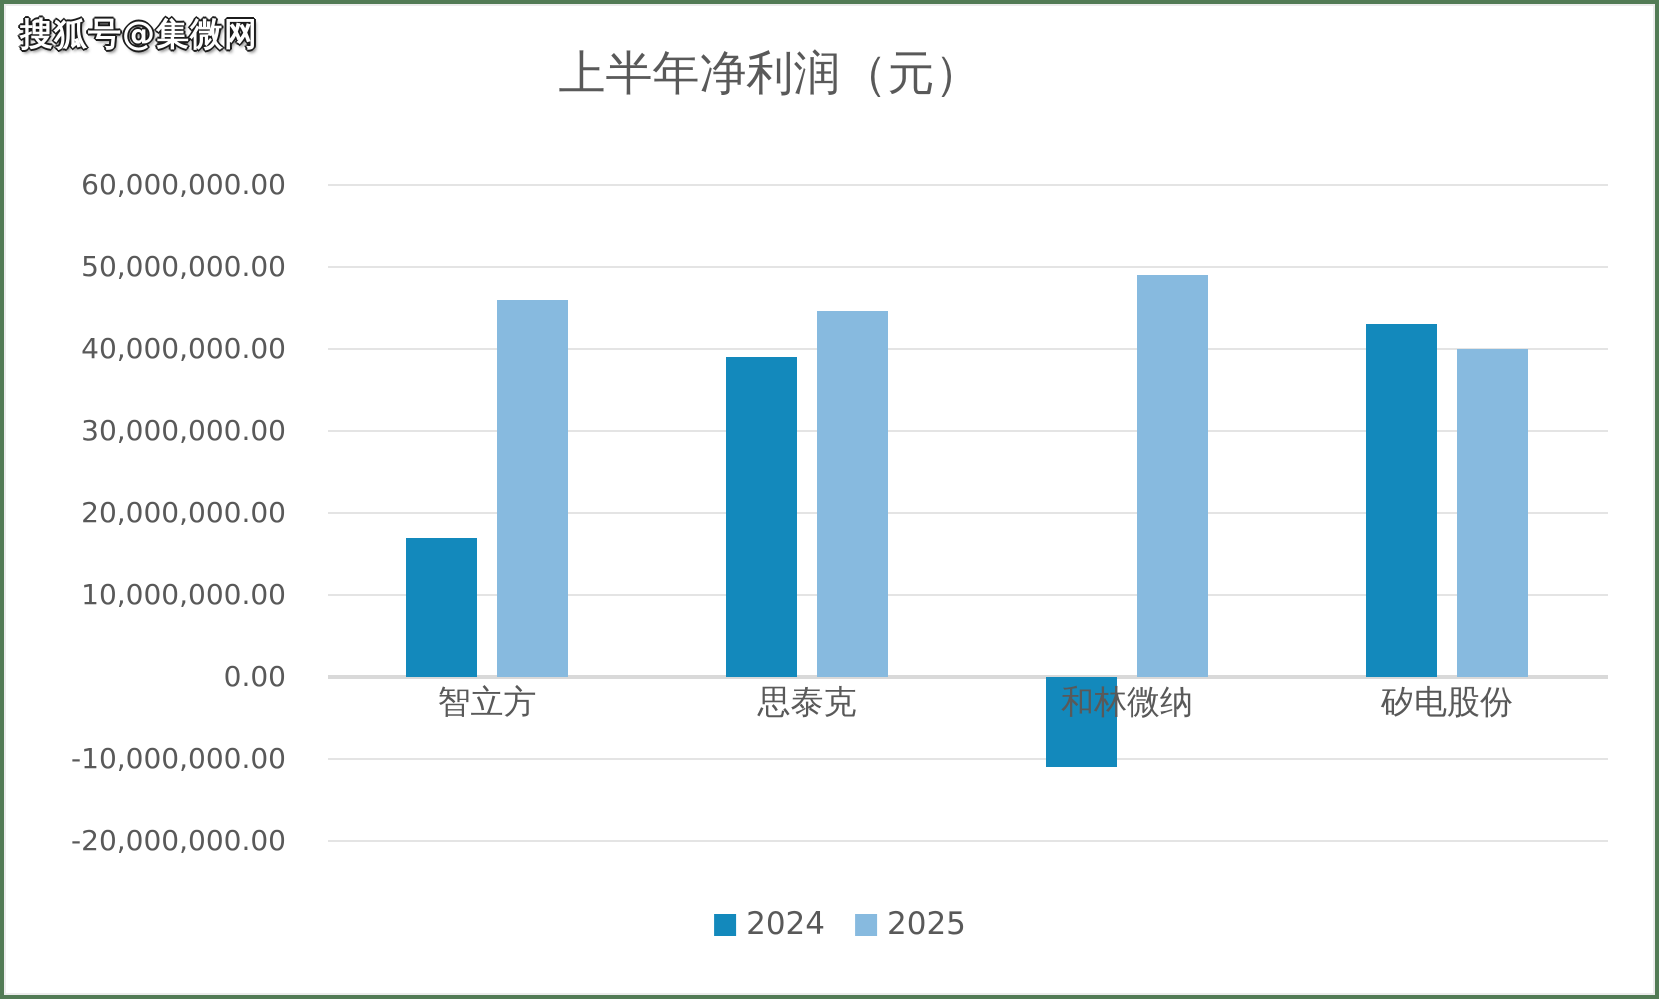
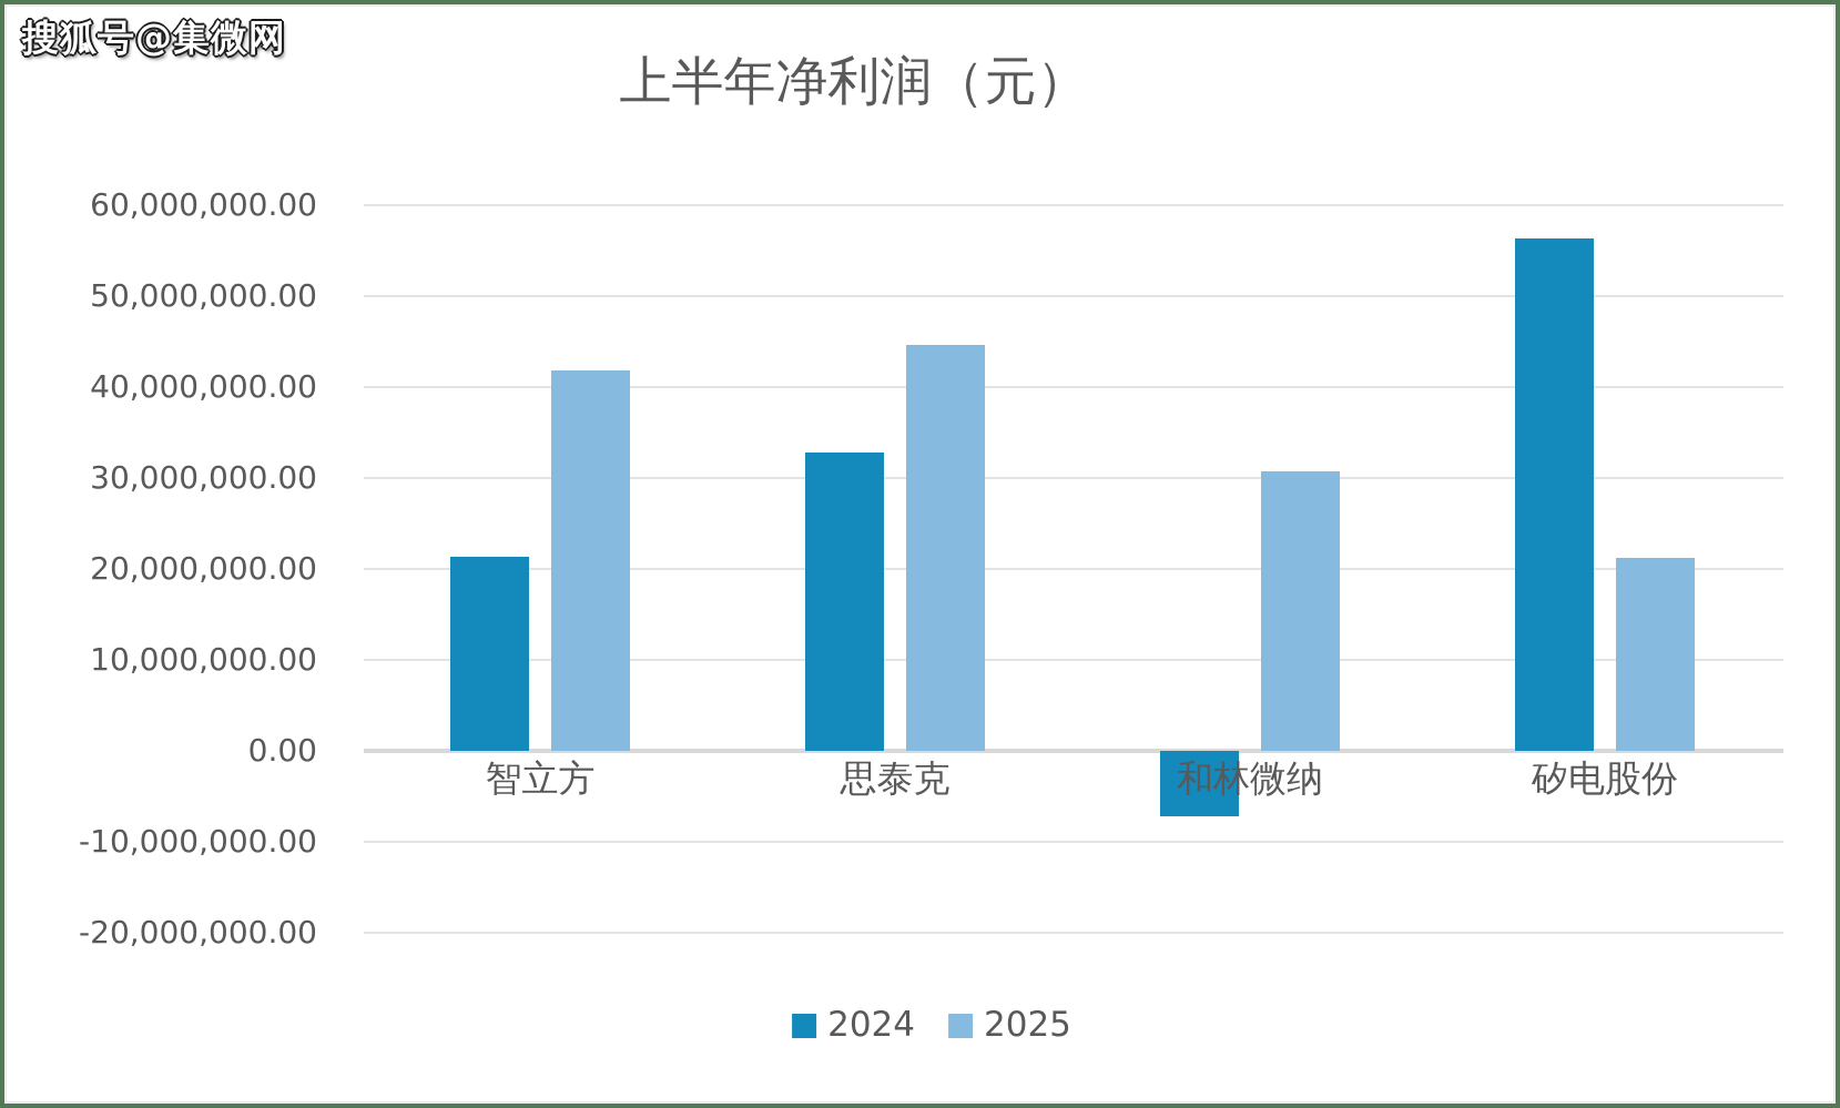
2024/智立方: 17000000 -> 21000000
2025/智立方: 46000000 -> 42000000
2024/思泰克: 39000000 -> 33000000
2024/和林微纳: -11000000 -> -7000000
2025/和林微纳: 49000000 -> 31000000
2024/矽电股份: 43000000 -> 56000000
2025/矽电股份: 40000000 -> 21000000
